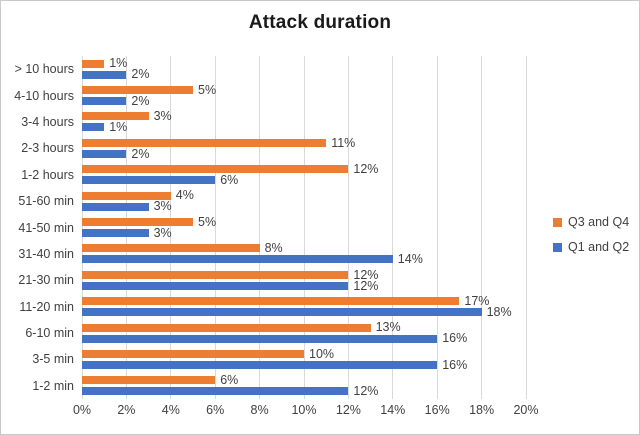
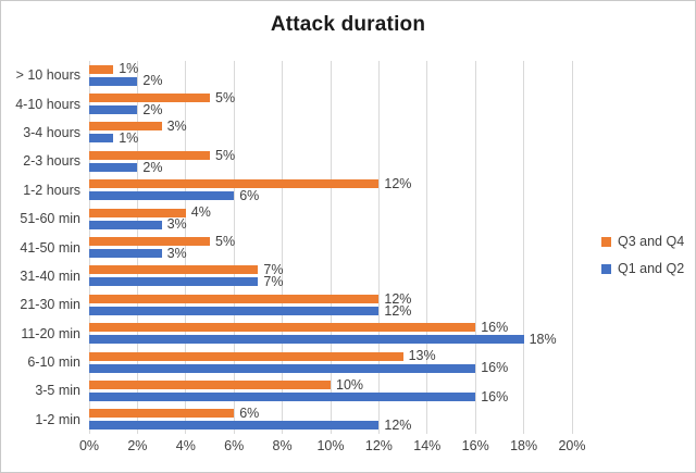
Q3 and Q4/2-3 hours: 11% -> 5%
Q3 and Q4/31-40 min: 8% -> 7%
Q1 and Q2/31-40 min: 14% -> 7%
Q3 and Q4/11-20 min: 17% -> 16%
